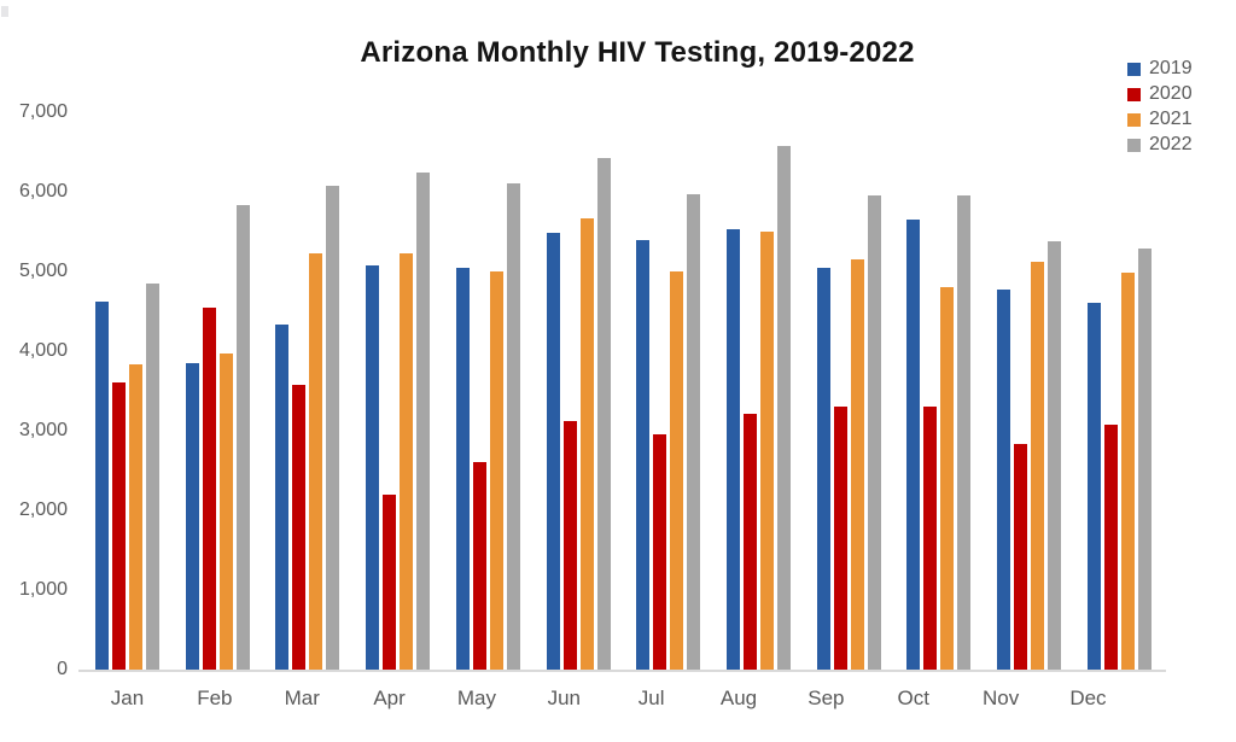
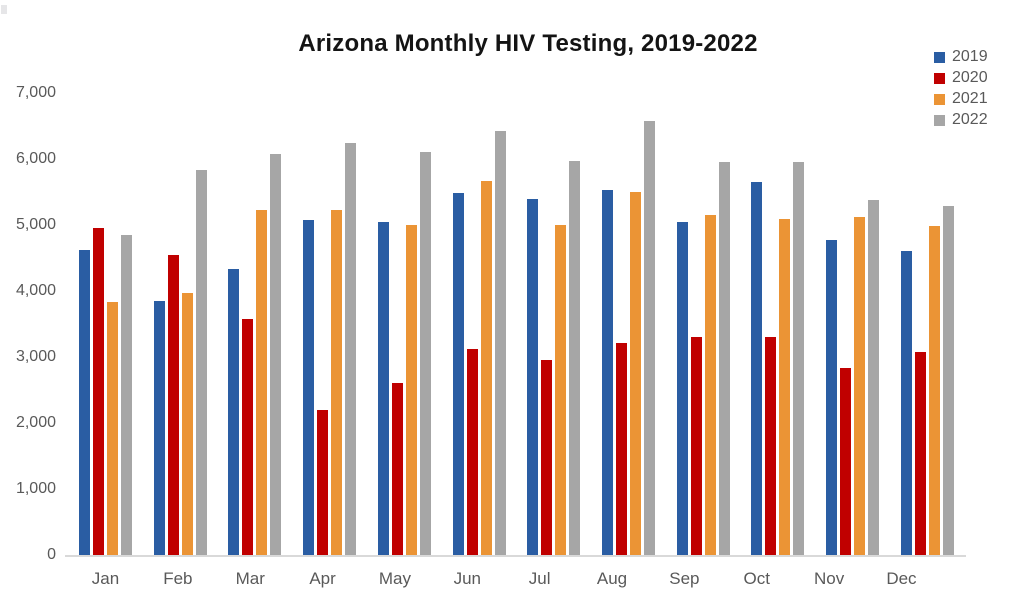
2020/Jan: 3600 -> 5000
2021/Oct: 4800 -> 5100
